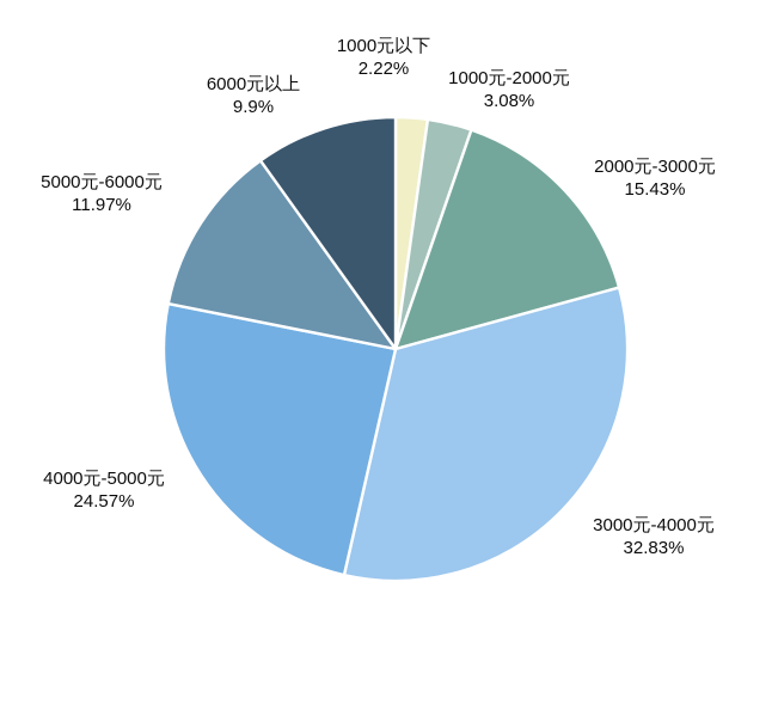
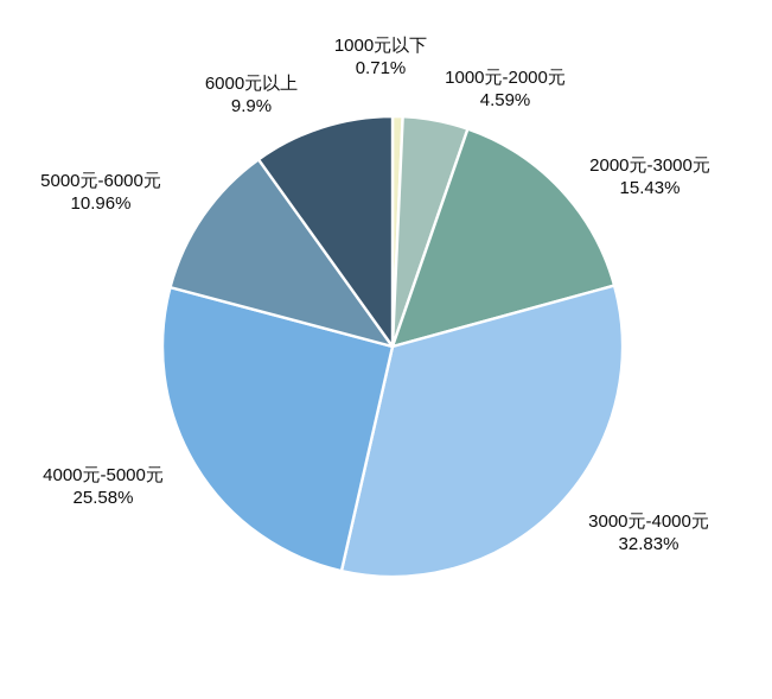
1000元以下: 2.22% -> 0.71%
1000元-2000元: 3.08% -> 4.59%
4000元-5000元: 24.57% -> 25.58%
5000元-6000元: 11.97% -> 10.96%
